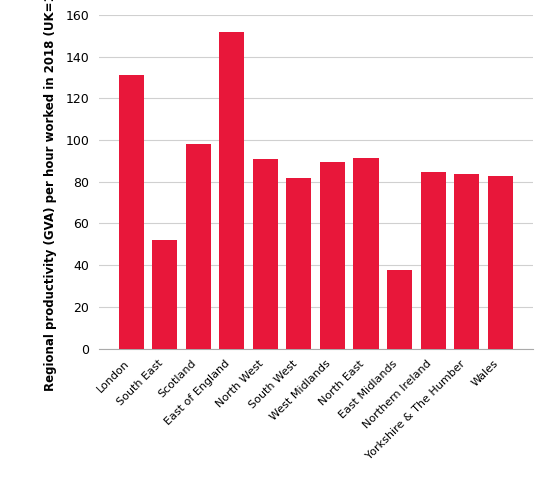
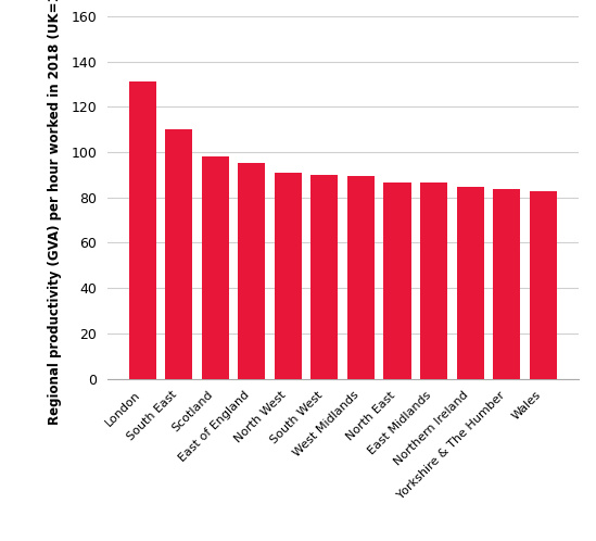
South East: 52.0 -> 110.0
East of England: 152.0 -> 95.0
South West: 82.0 -> 90.0
North East: 91.5 -> 86.5
East Midlands: 37.5 -> 86.5
